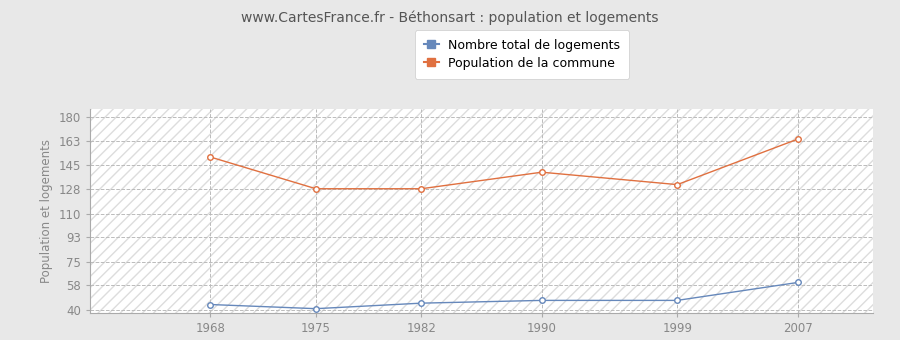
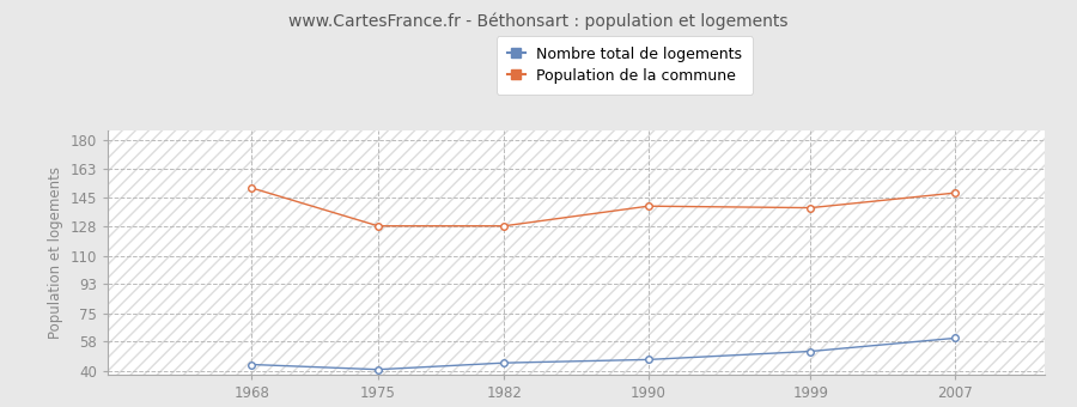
Nombre total de logements/1999: 47 -> 52
Population de la commune/1999: 131 -> 139
Population de la commune/2007: 164 -> 148
